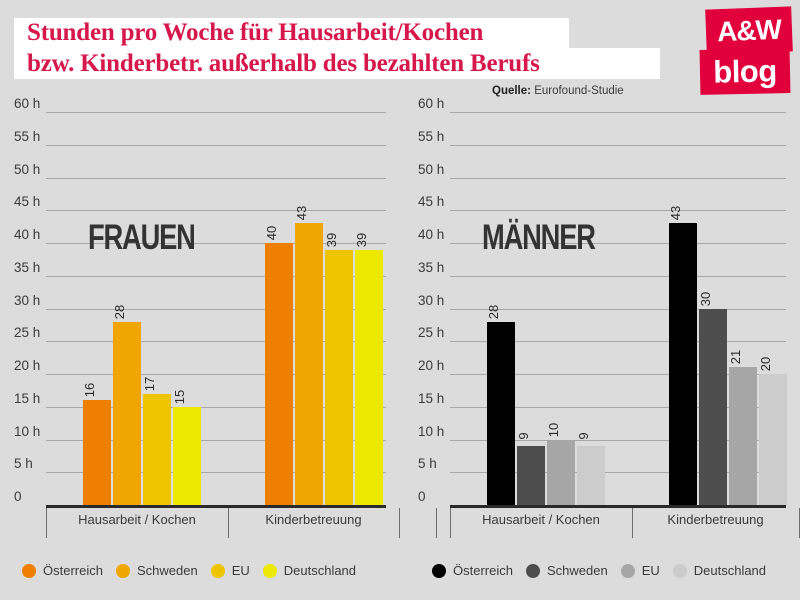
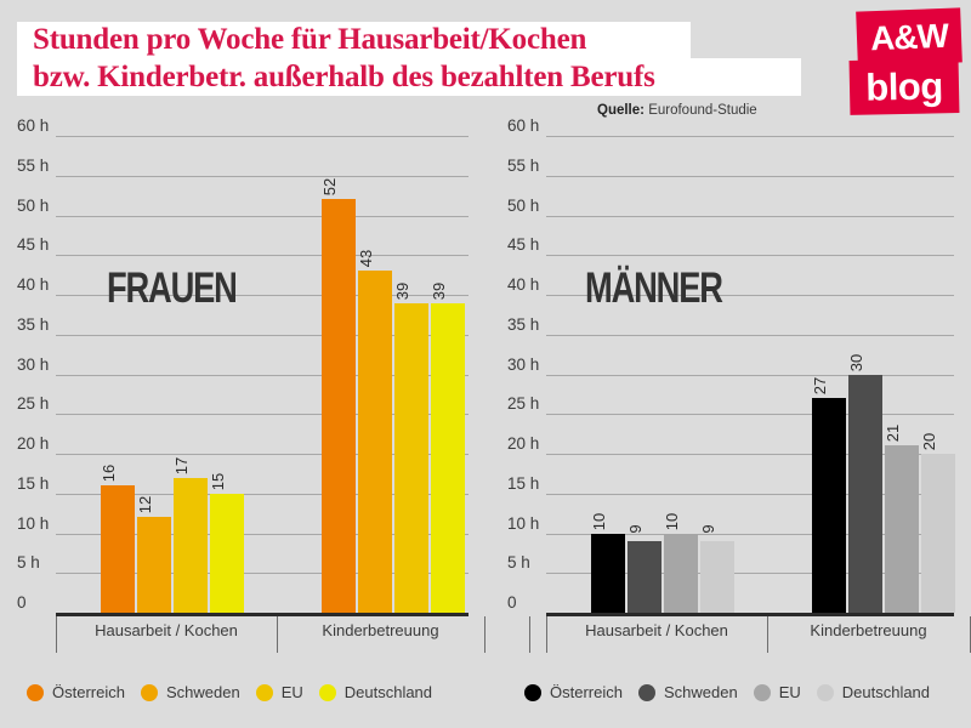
FRAUEN/Schweden/Hausarbeit / Kochen: 28 -> 12
FRAUEN/Österreich/Kinderbetreuung: 40 -> 52
MÄNNER/Österreich/Hausarbeit / Kochen: 28 -> 10
MÄNNER/Österreich/Kinderbetreuung: 43 -> 27
